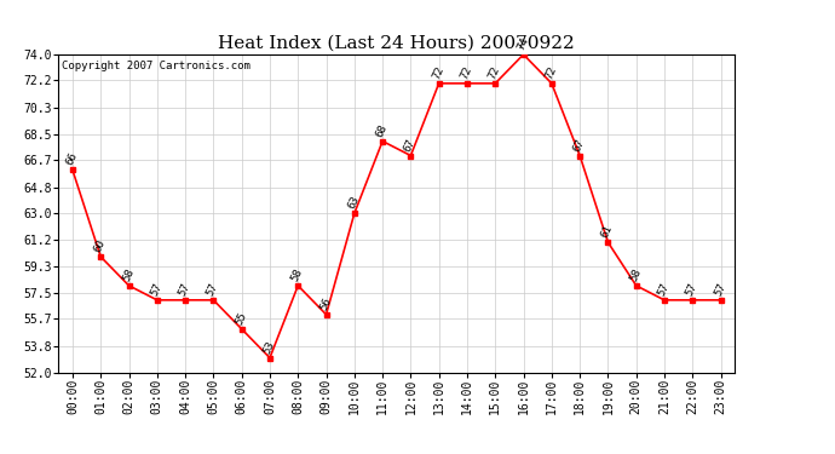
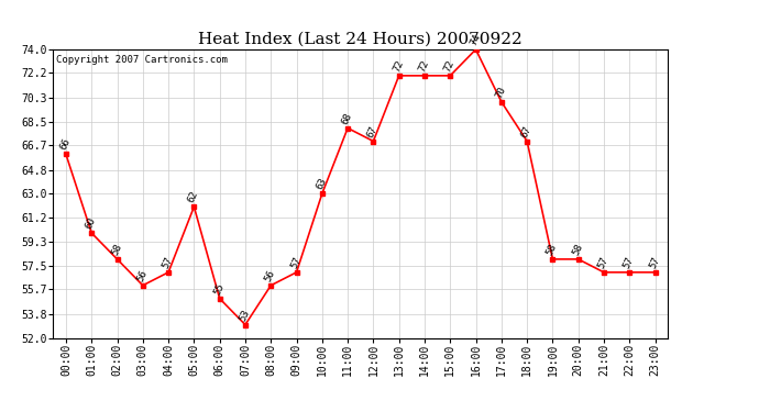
03:00: 57 -> 56
05:00: 57 -> 62
08:00: 58 -> 56
09:00: 56 -> 57
17:00: 72 -> 70
19:00: 61 -> 58
